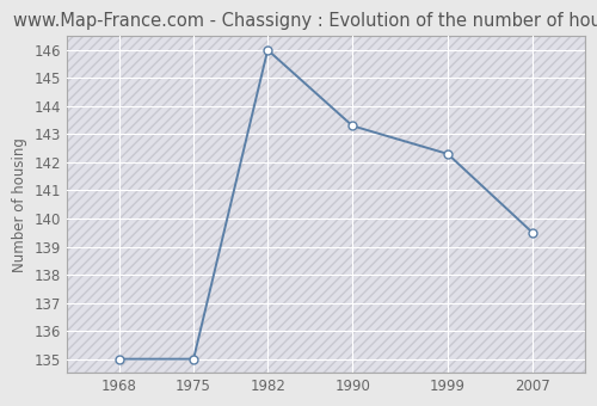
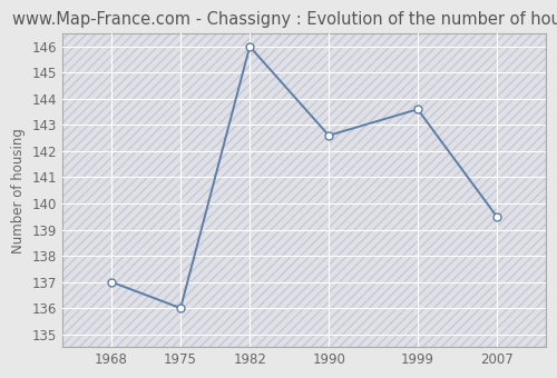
1968: 135.0 -> 137.0
1975: 135.0 -> 136.0
1990: 143.3 -> 142.6
1999: 142.3 -> 143.6
